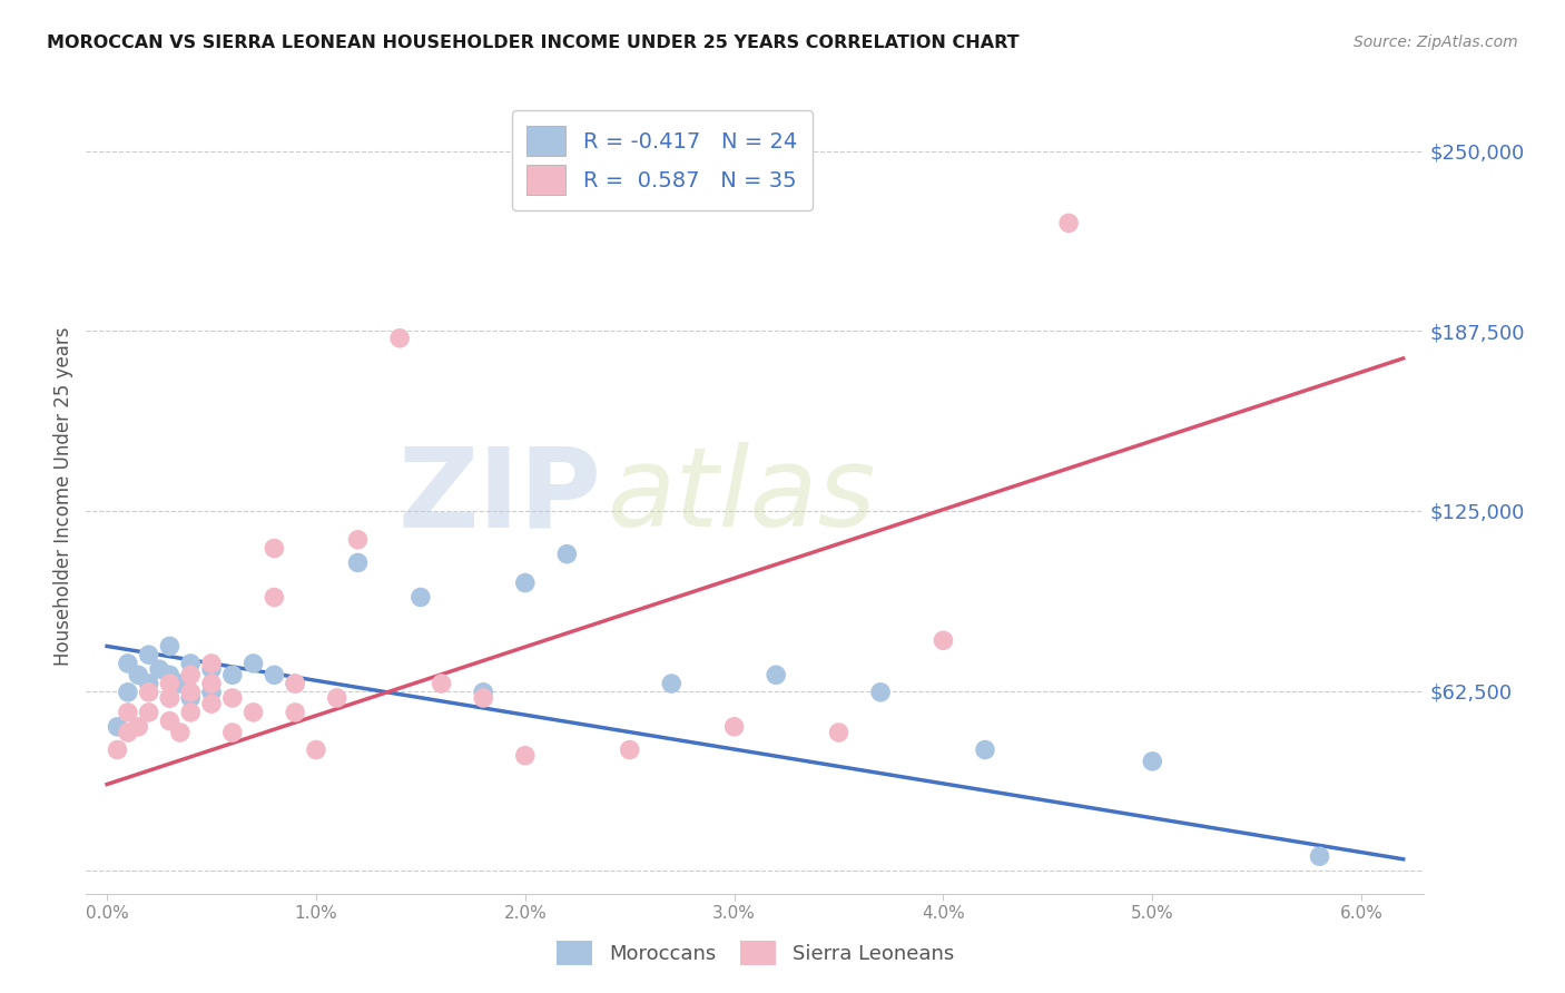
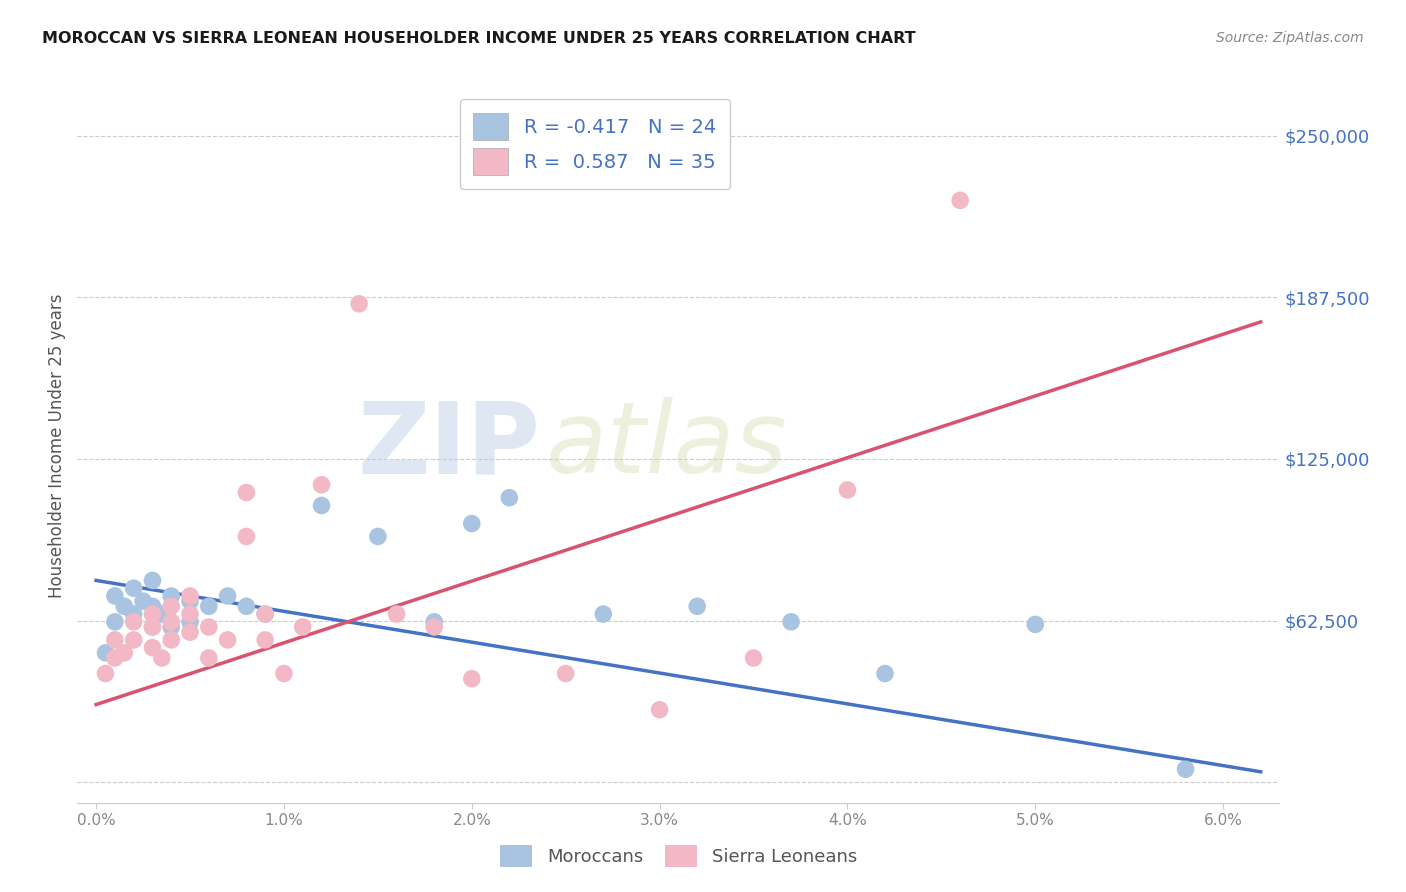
Sierra Leoneans/3.0%: $50,000 -> $28,000
Sierra Leoneans/4.0%: $80,000 -> $113,000
Moroccans/5.0%: $38,000 -> $61,000
